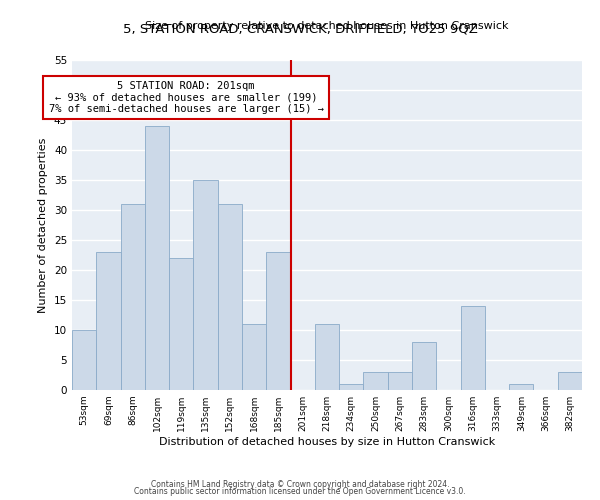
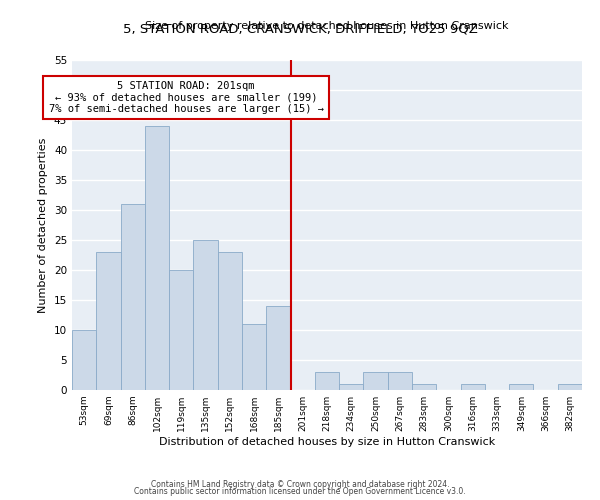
119sqm: 22 -> 20
135sqm: 35 -> 25
152sqm: 31 -> 23
185sqm: 23 -> 14
218sqm: 11 -> 3
283sqm: 8 -> 1
316sqm: 14 -> 1
382sqm: 3 -> 1
